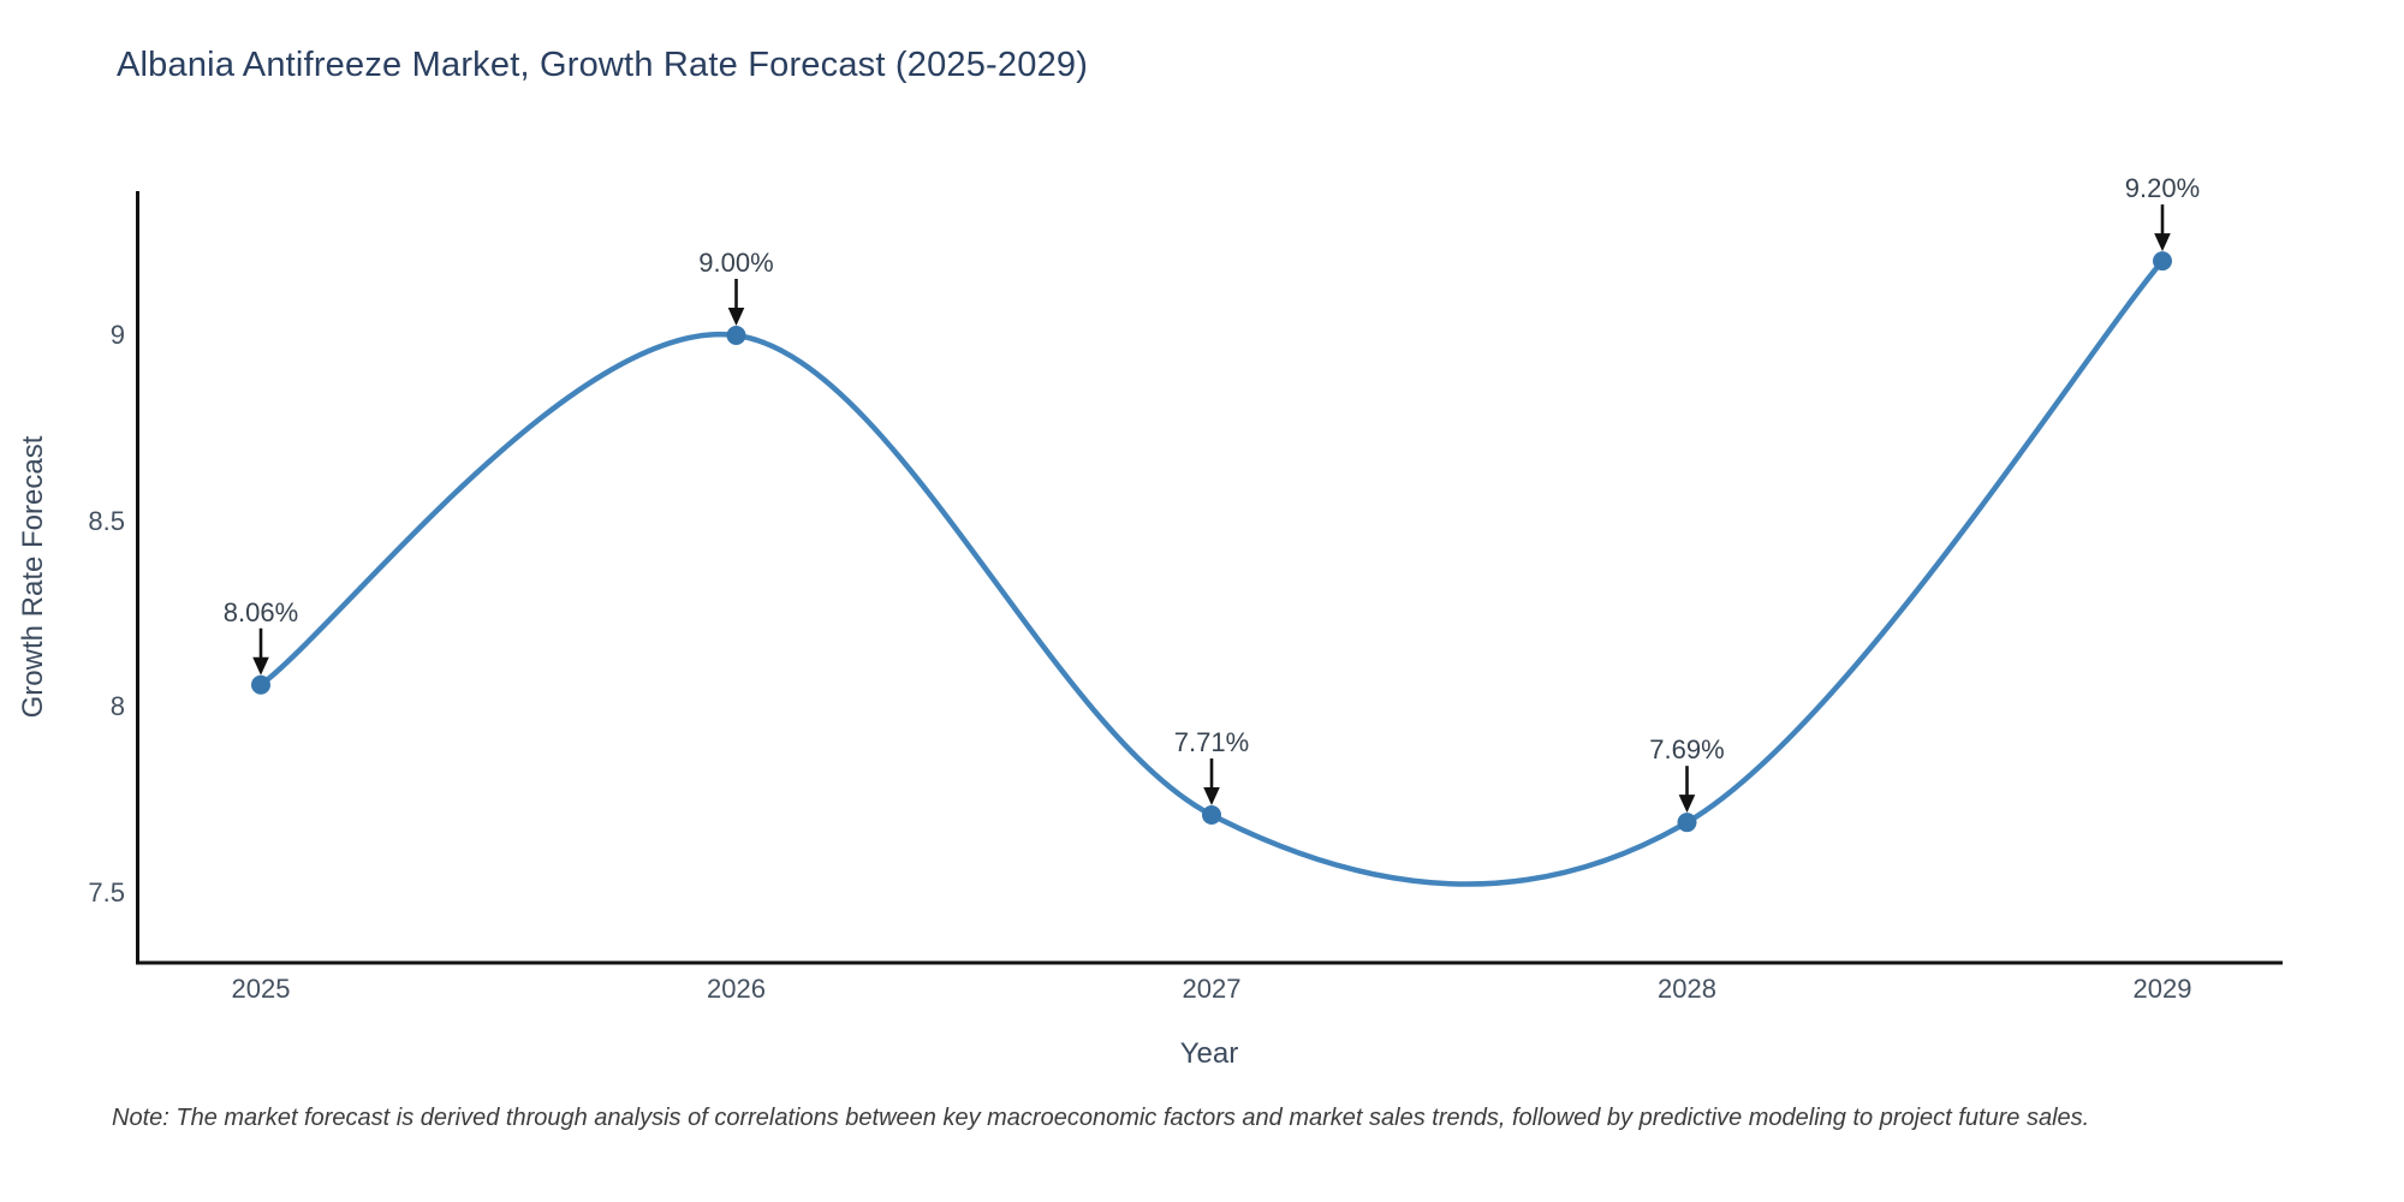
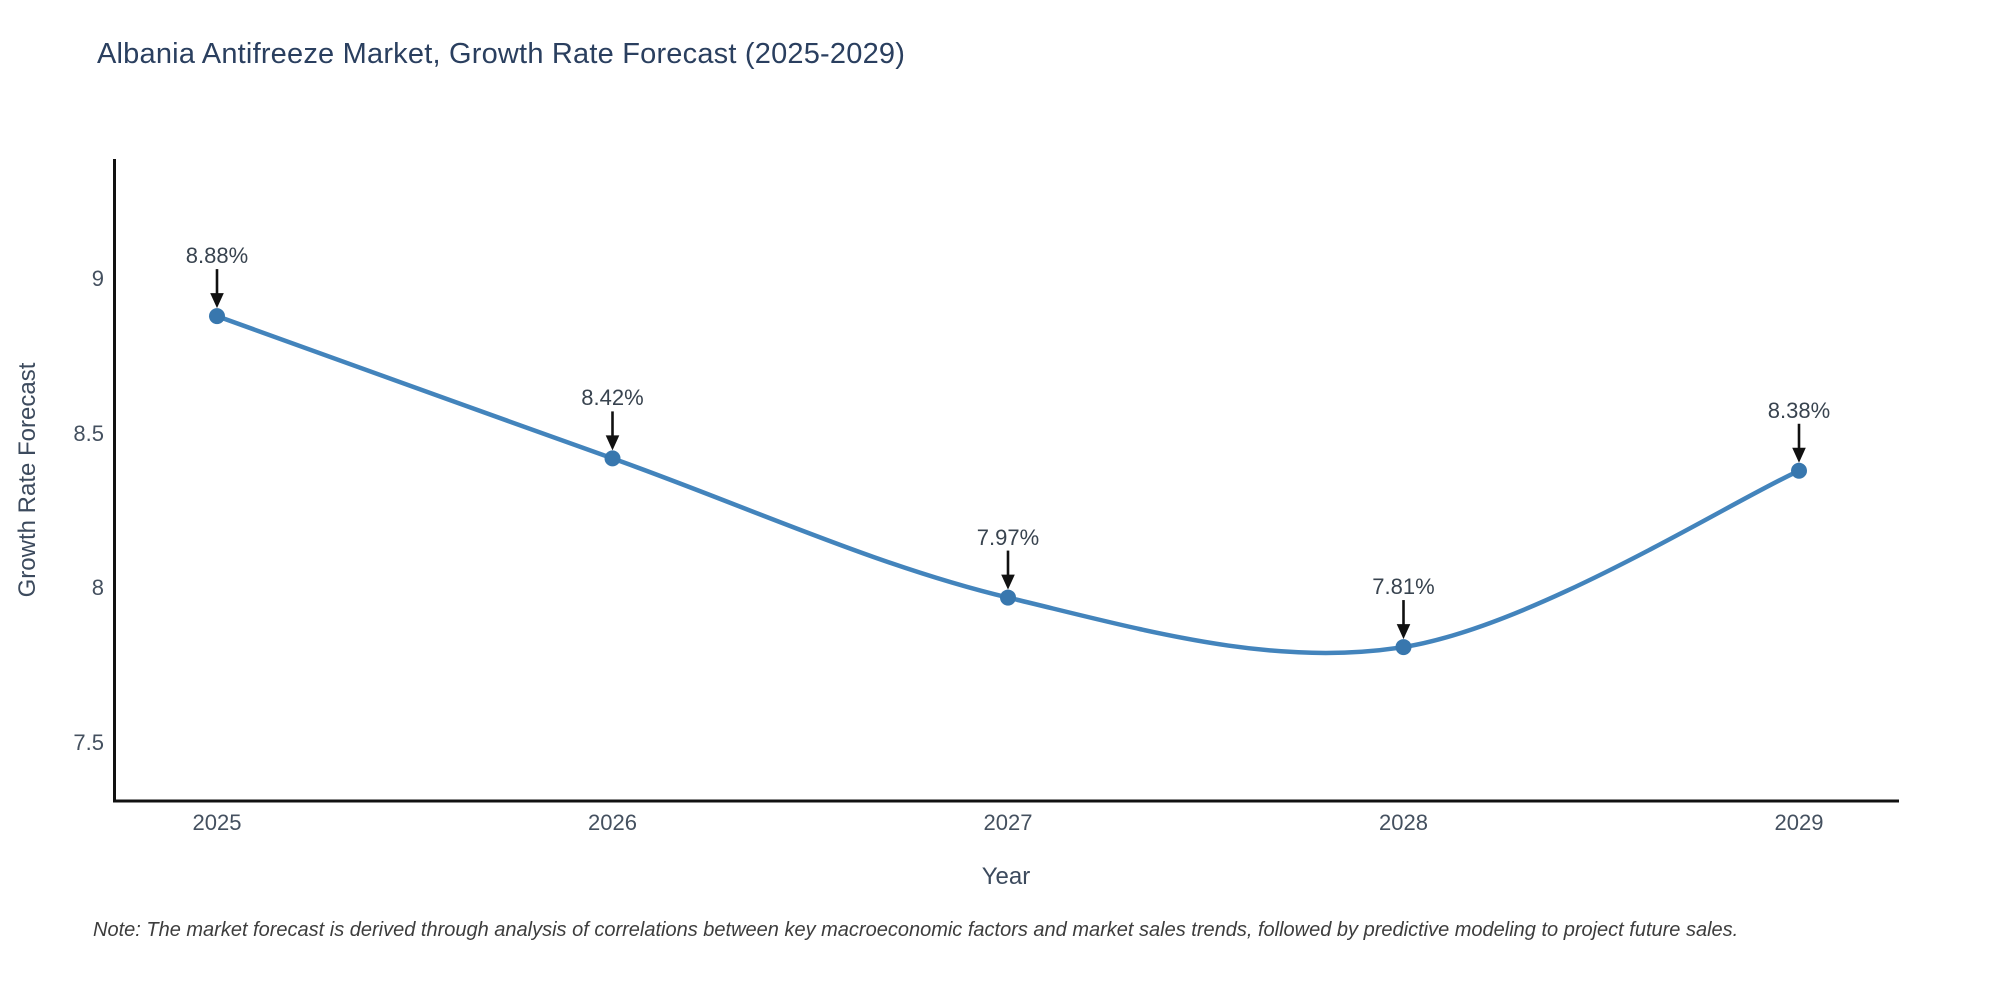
2025: 8.06% -> 8.88%
2026: 9.00% -> 8.42%
2027: 7.71% -> 7.97%
2028: 7.69% -> 7.81%
2029: 9.20% -> 8.38%
